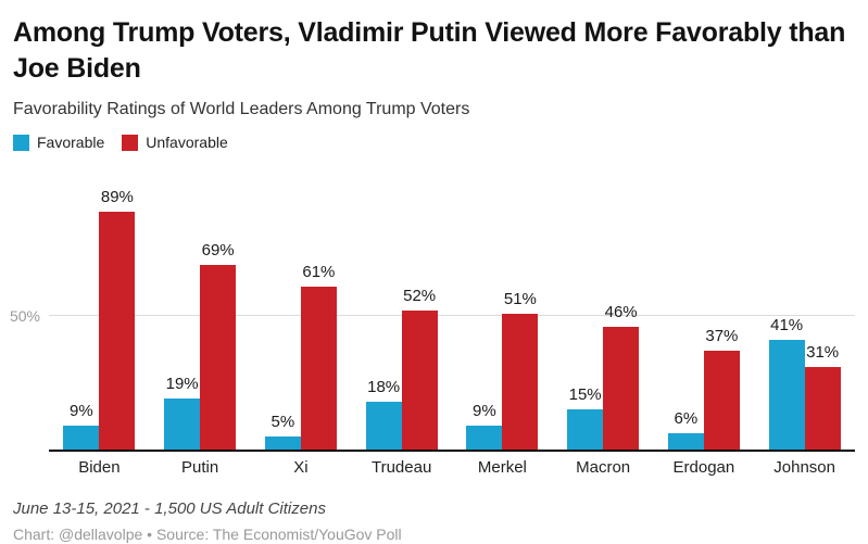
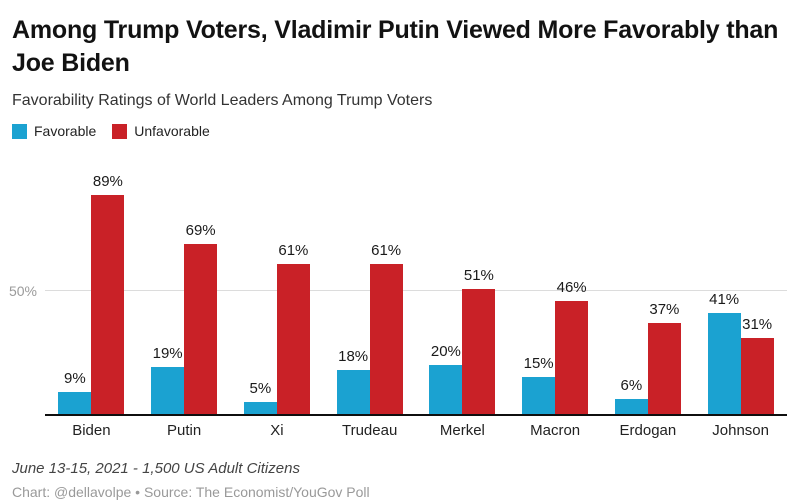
Unfavorable/Trudeau: 52% -> 61%
Favorable/Merkel: 9% -> 20%
